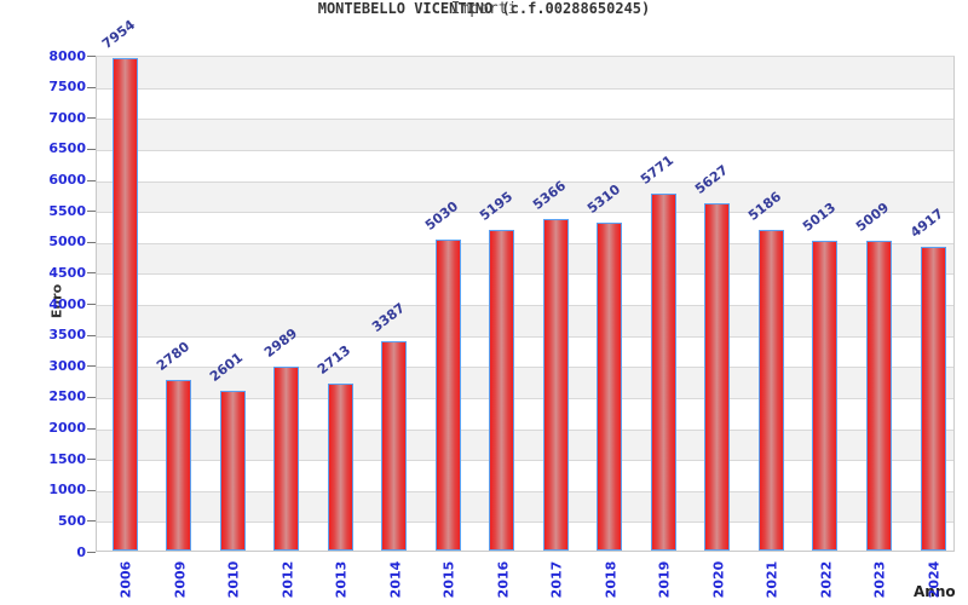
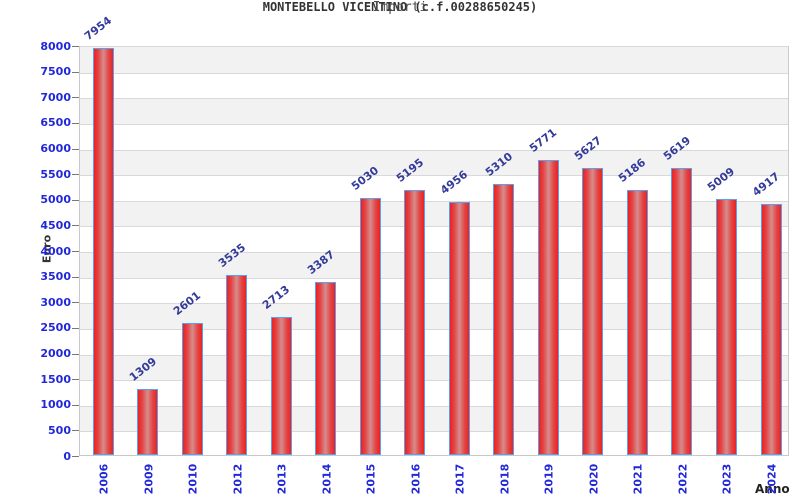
2009: 2780 -> 1309
2012: 2989 -> 3535
2017: 5366 -> 4956
2022: 5013 -> 5619
